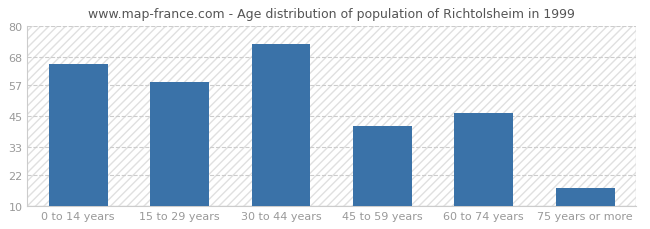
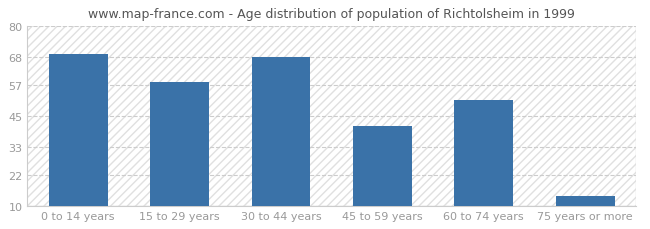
0 to 14 years: 65 -> 69
30 to 44 years: 73 -> 68
60 to 74 years: 46 -> 51
75 years or more: 17 -> 14
